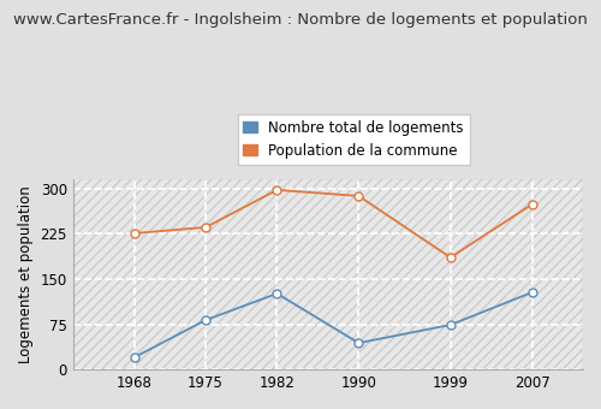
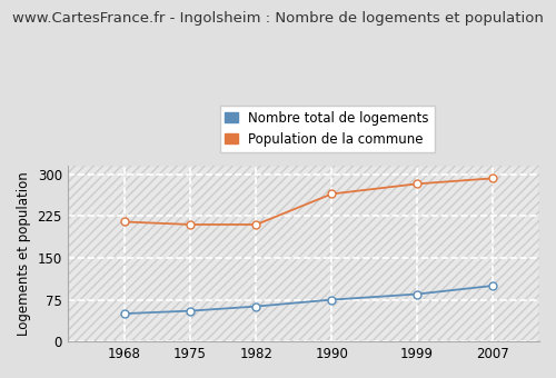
Nombre total de logements/1968: 20 -> 50
Population de la commune/1968: 226 -> 215
Nombre total de logements/1975: 82 -> 55
Population de la commune/1975: 236 -> 210
Nombre total de logements/1982: 126 -> 63
Population de la commune/1982: 298 -> 210
Nombre total de logements/1990: 44 -> 75
Population de la commune/1990: 288 -> 265
Nombre total de logements/1999: 74 -> 85
Population de la commune/1999: 186 -> 283
Nombre total de logements/2007: 128 -> 100
Population de la commune/2007: 274 -> 293
